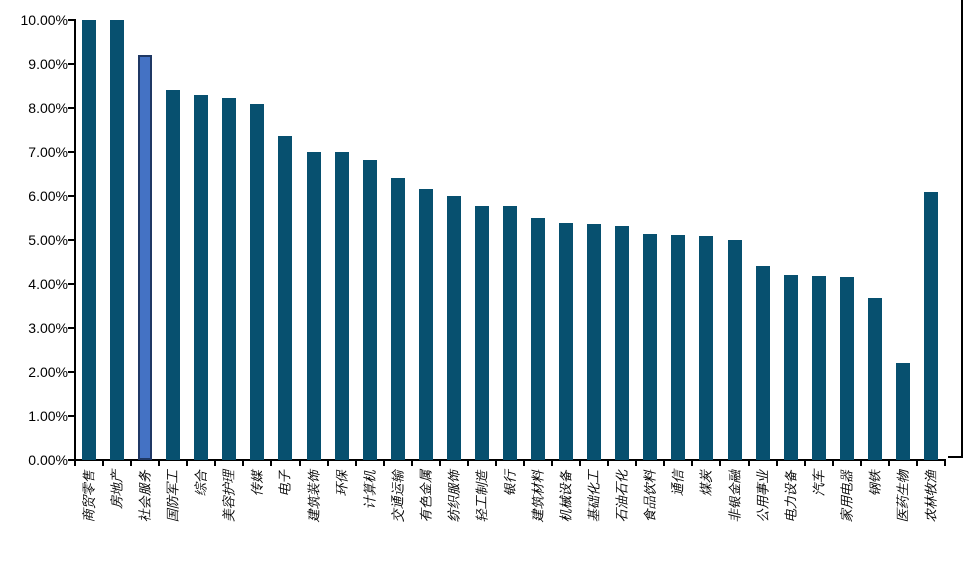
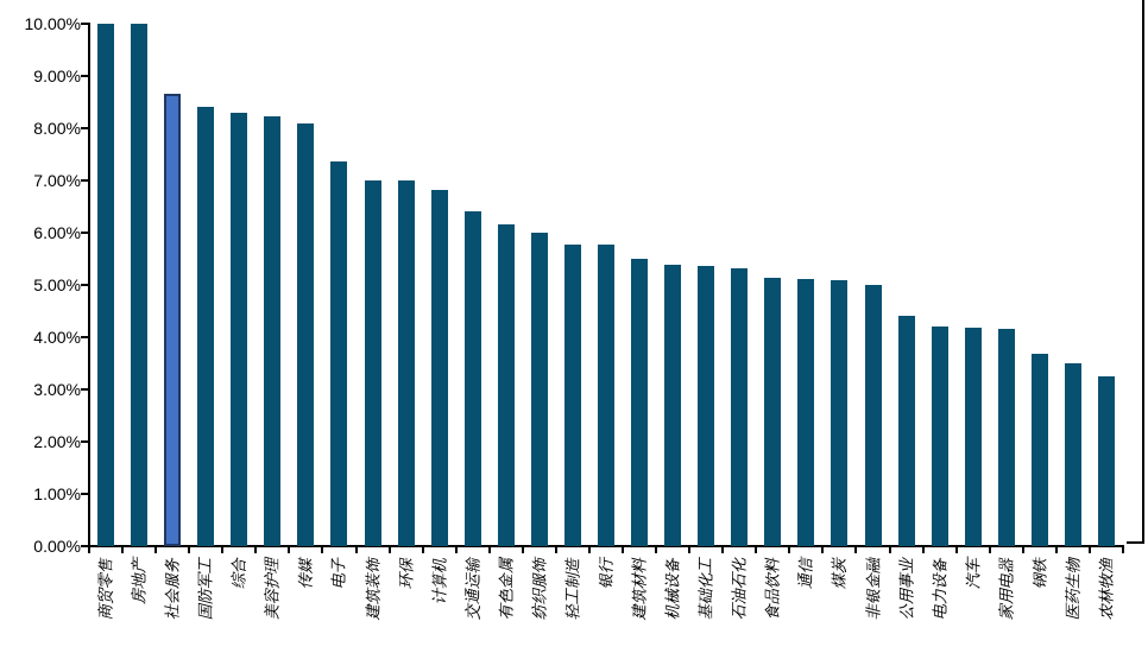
社会服务: 9.2% -> 8.7%
医药生物: 2.2% -> 3.5%
农林牧渔: 6.1% -> 3.3%
